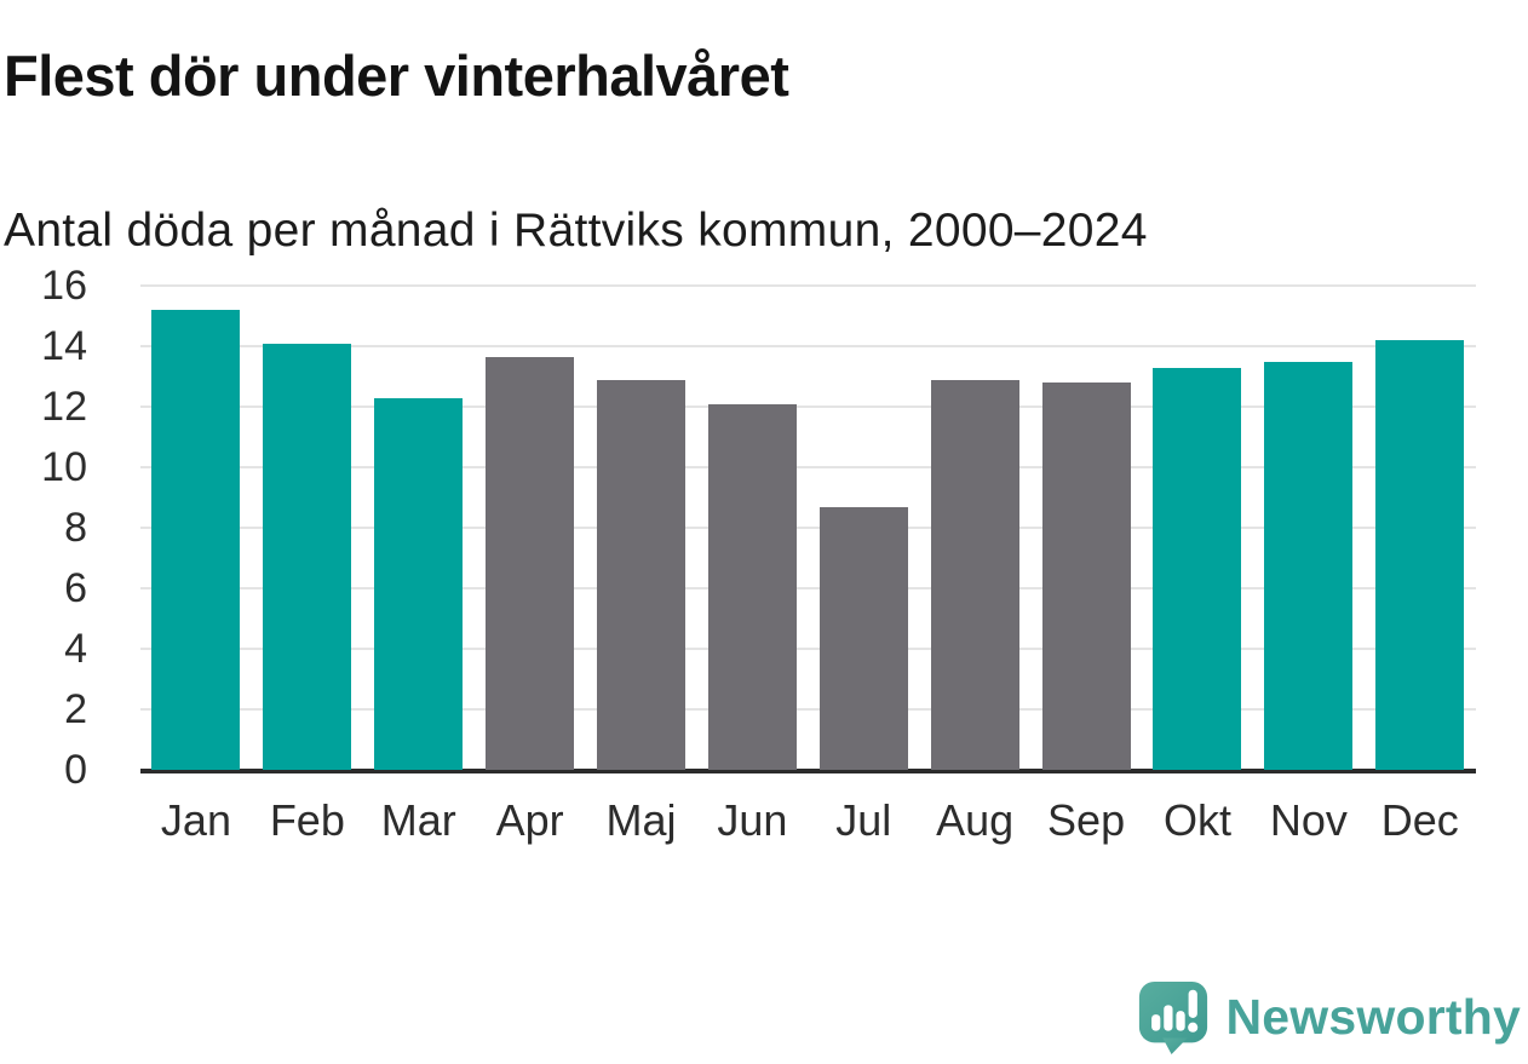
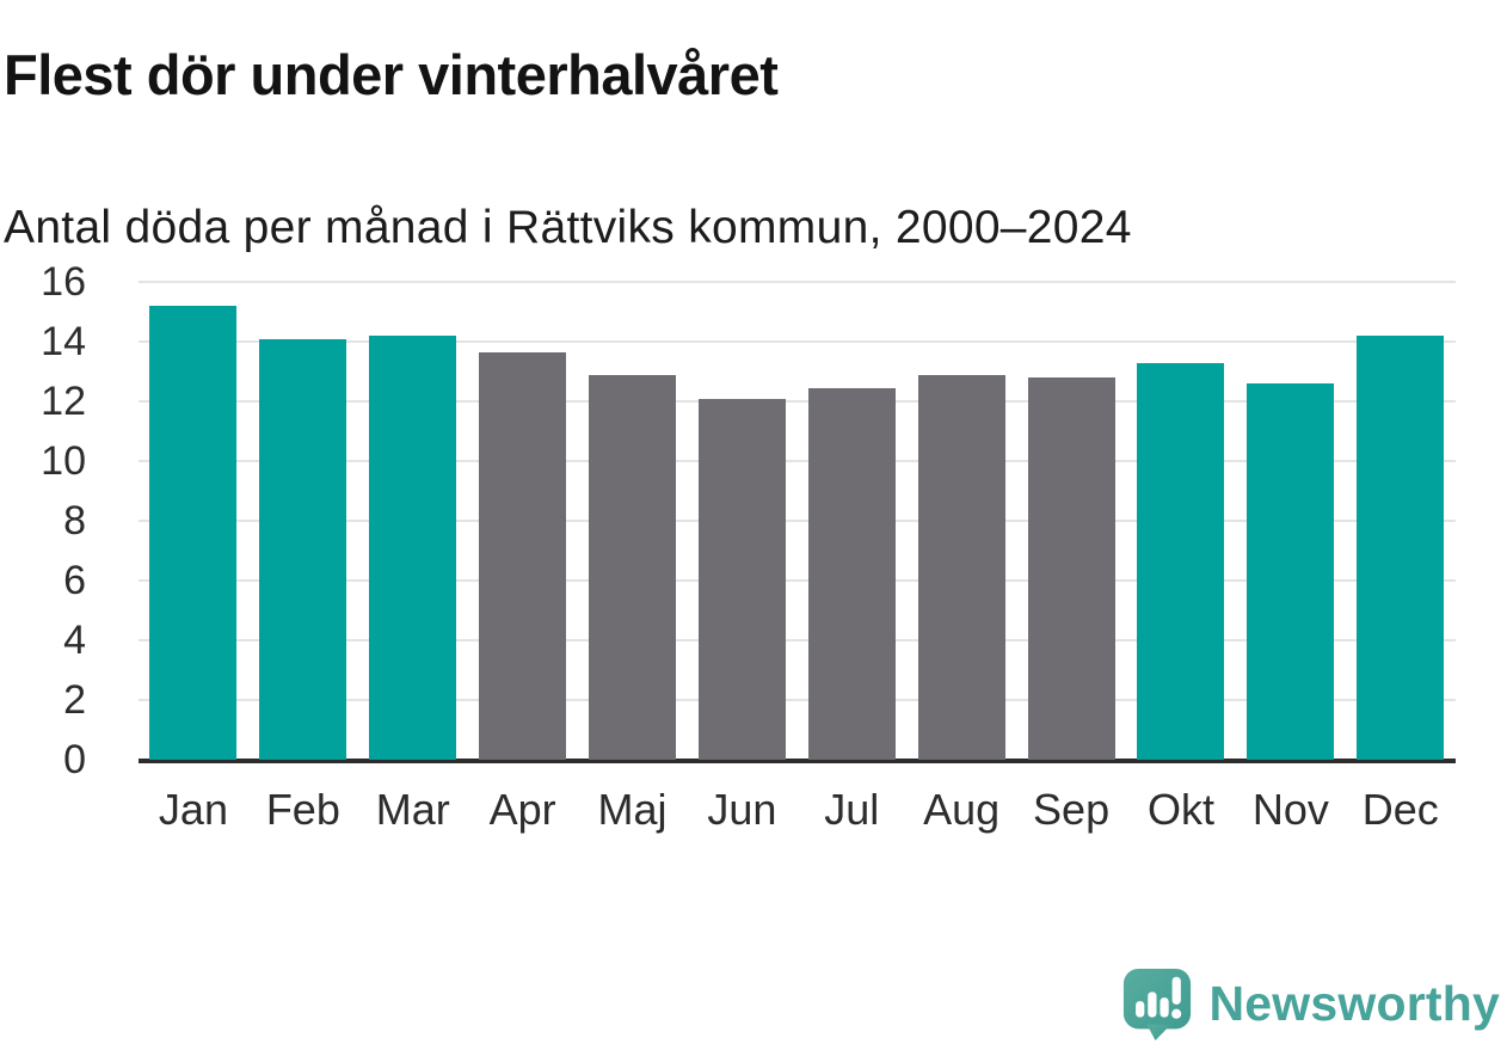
Mar: 12.3 -> 14.2
Jul: 8.7 -> 12.4
Nov: 13.5 -> 12.6
